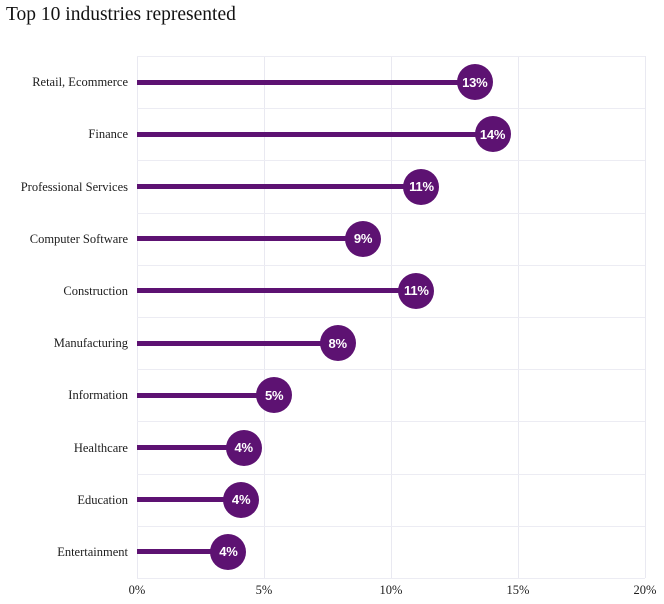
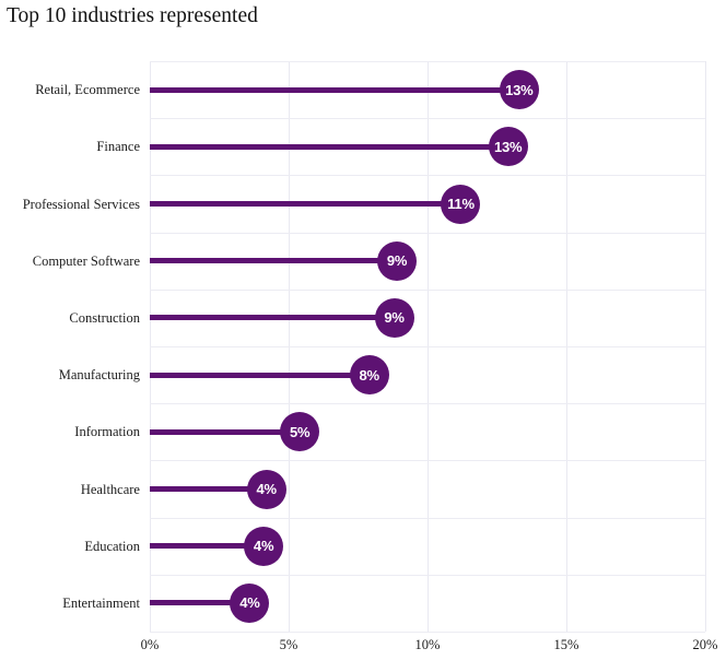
Finance: 14% -> 13%
Construction: 11% -> 9%
